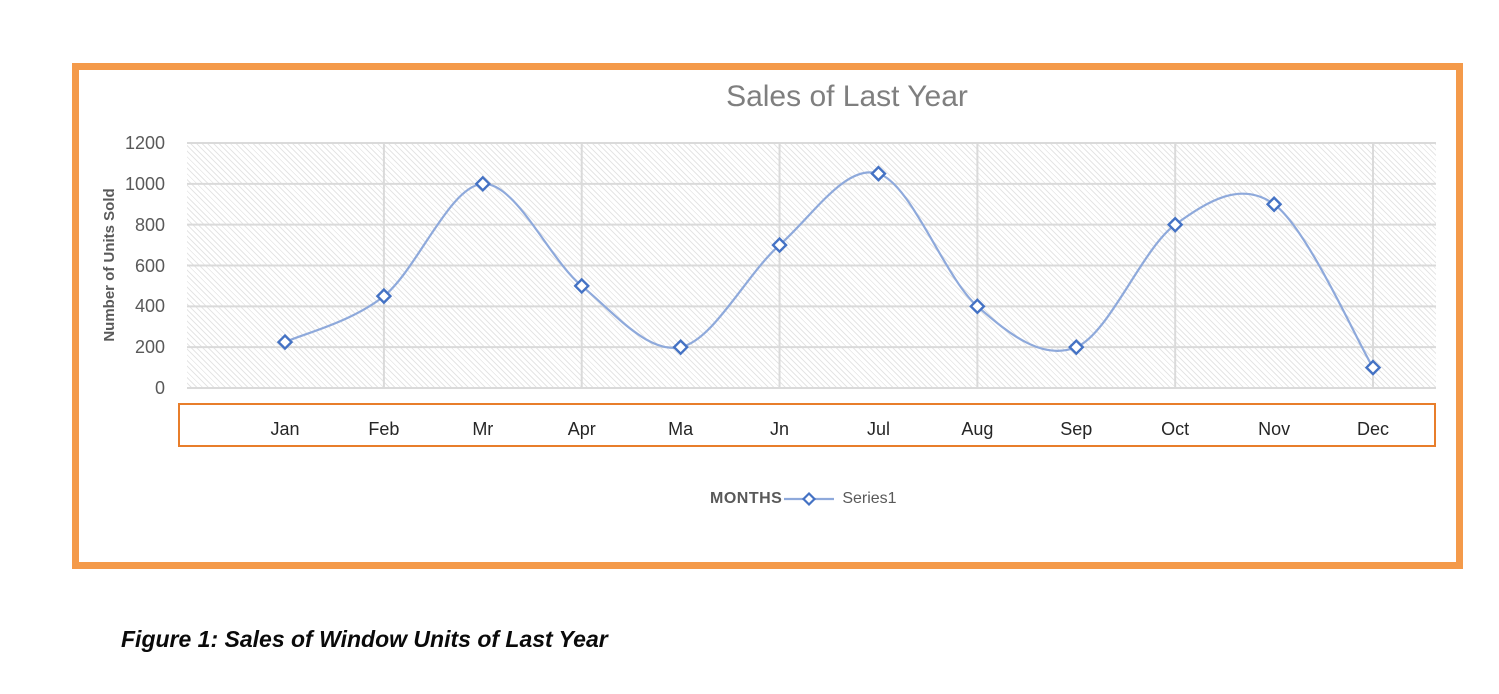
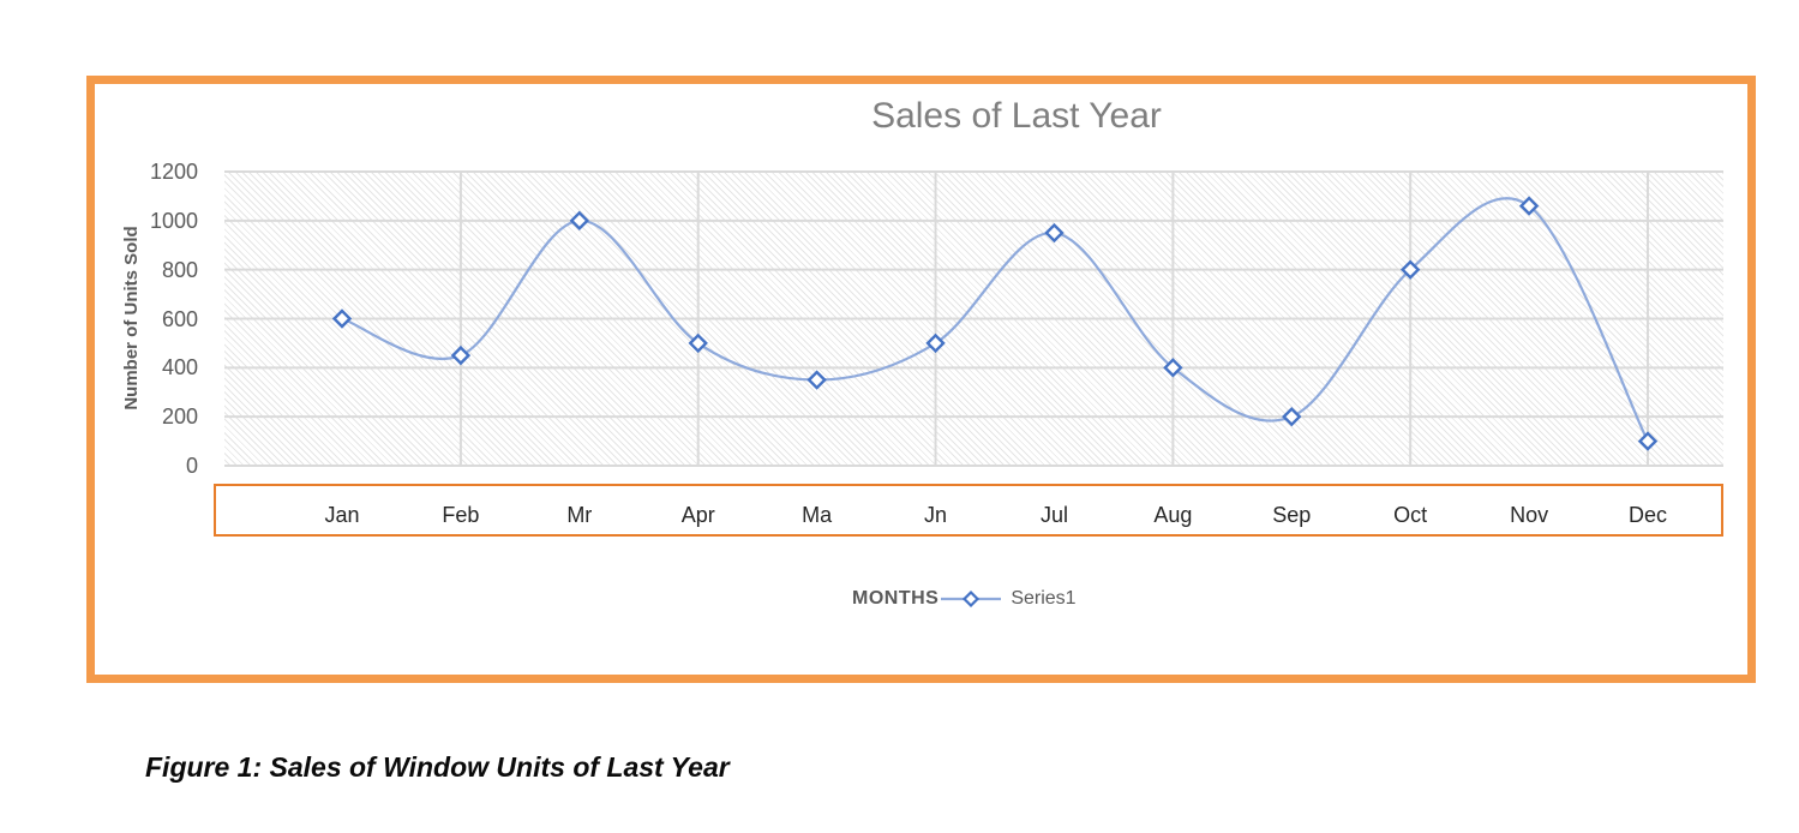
Jan: 220 -> 600
Ma: 200 -> 350
Jn: 700 -> 500
Jul: 1050 -> 950
Nov: 900 -> 1060
